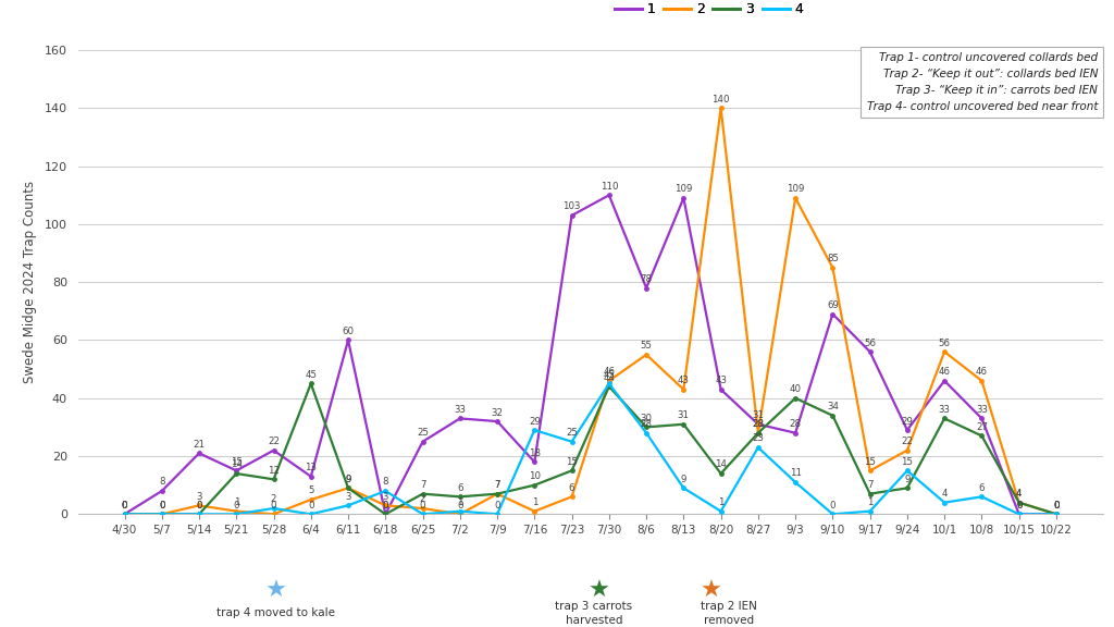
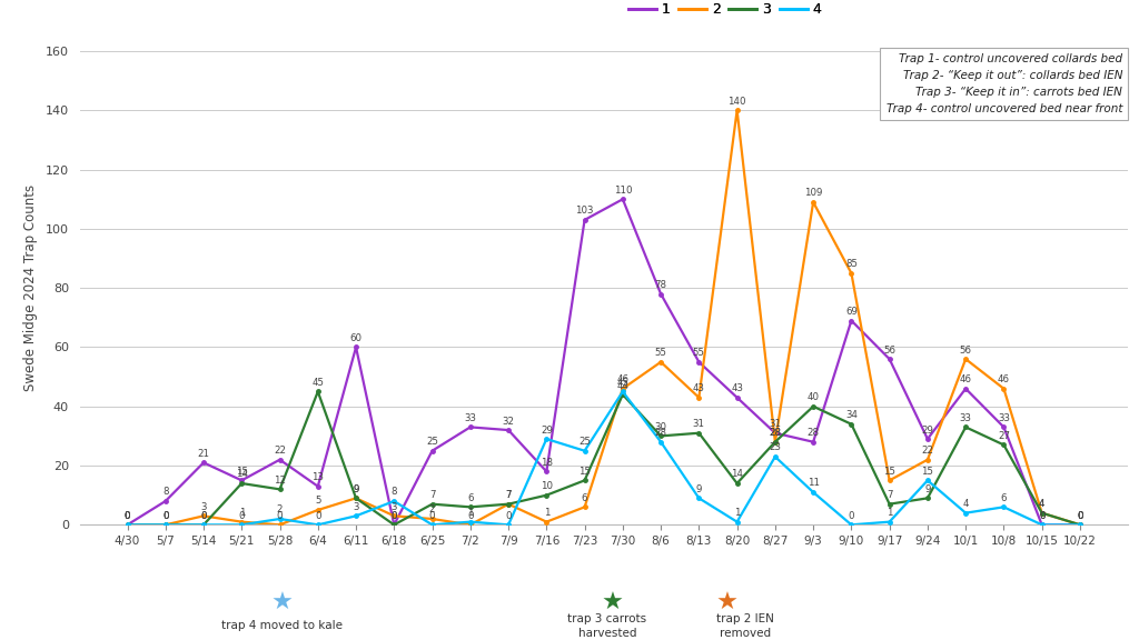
1/8/13: 109 -> 55
